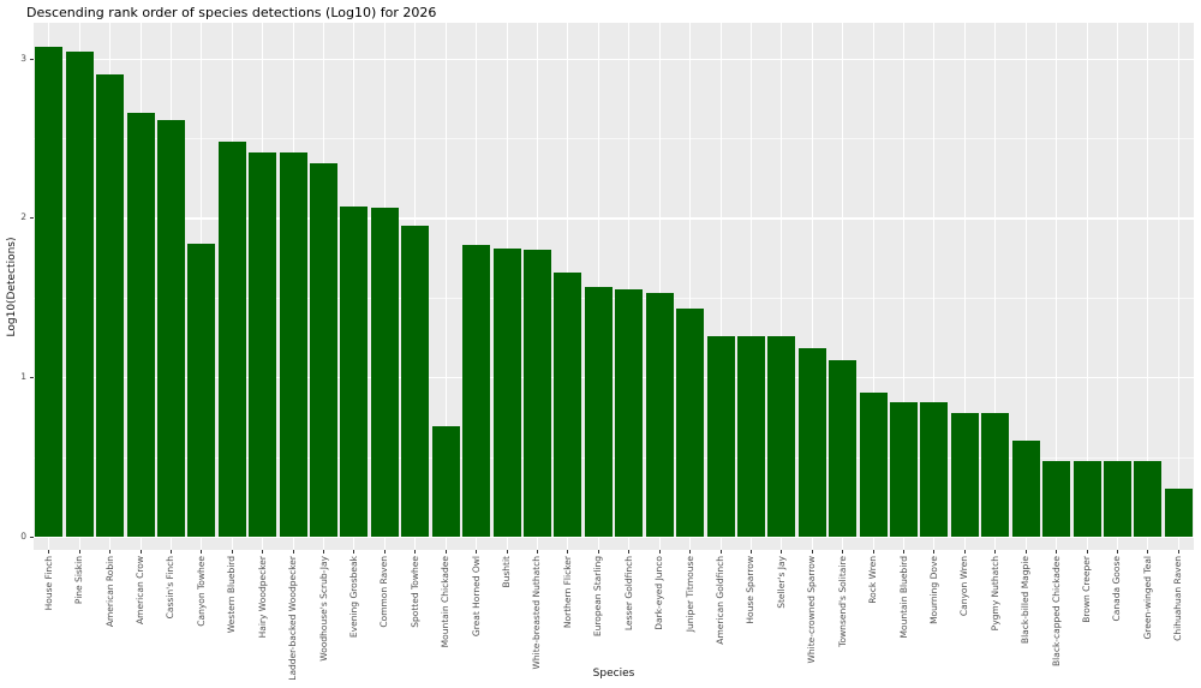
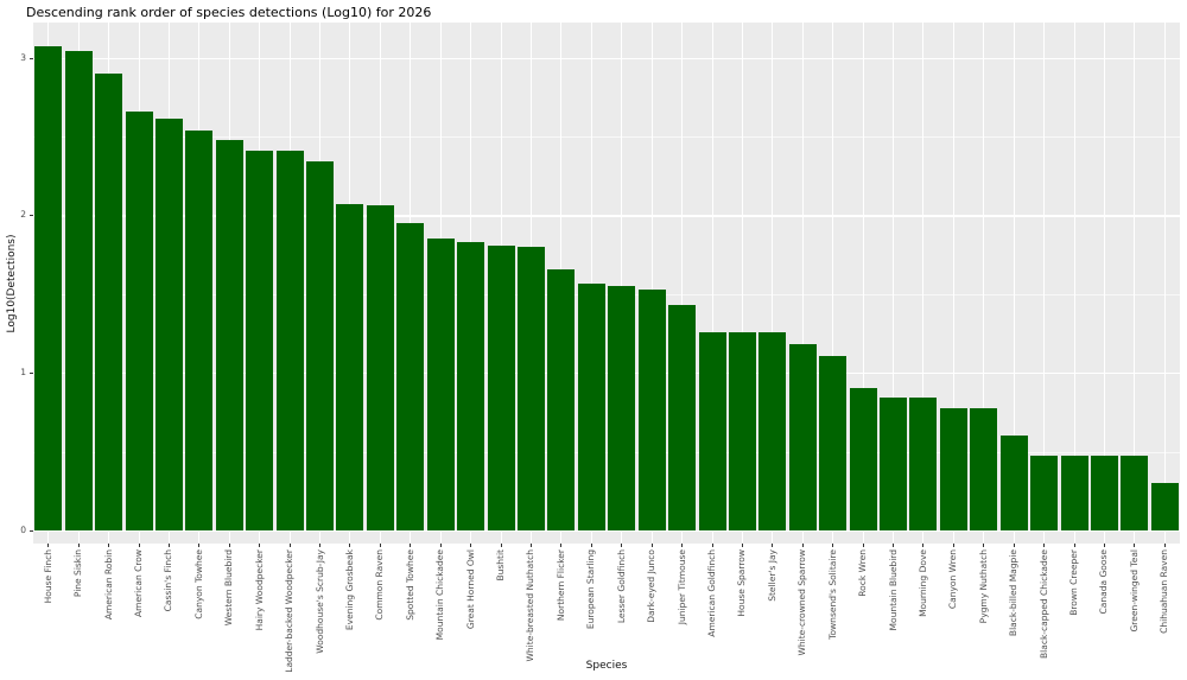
Canyon Towhee: 1.84 -> 2.54
Mountain Chickadee: 0.69 -> 1.85
